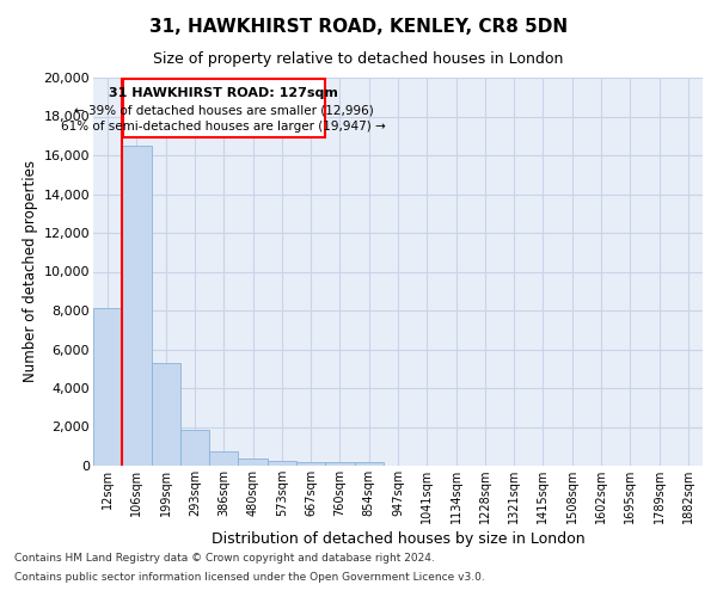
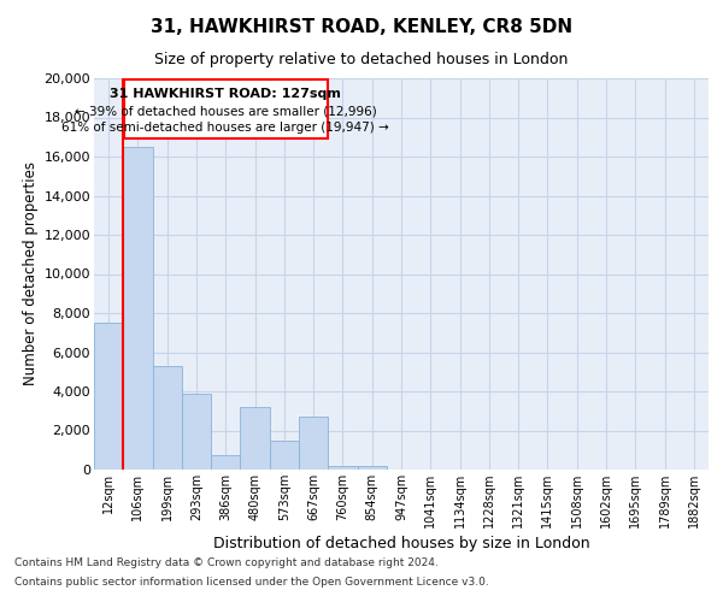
12sqm: 8,100 -> 7,500
293sqm: 1,800 -> 3,900
480sqm: 400 -> 3,200
573sqm: 300 -> 1,500
667sqm: 200 -> 2,700
